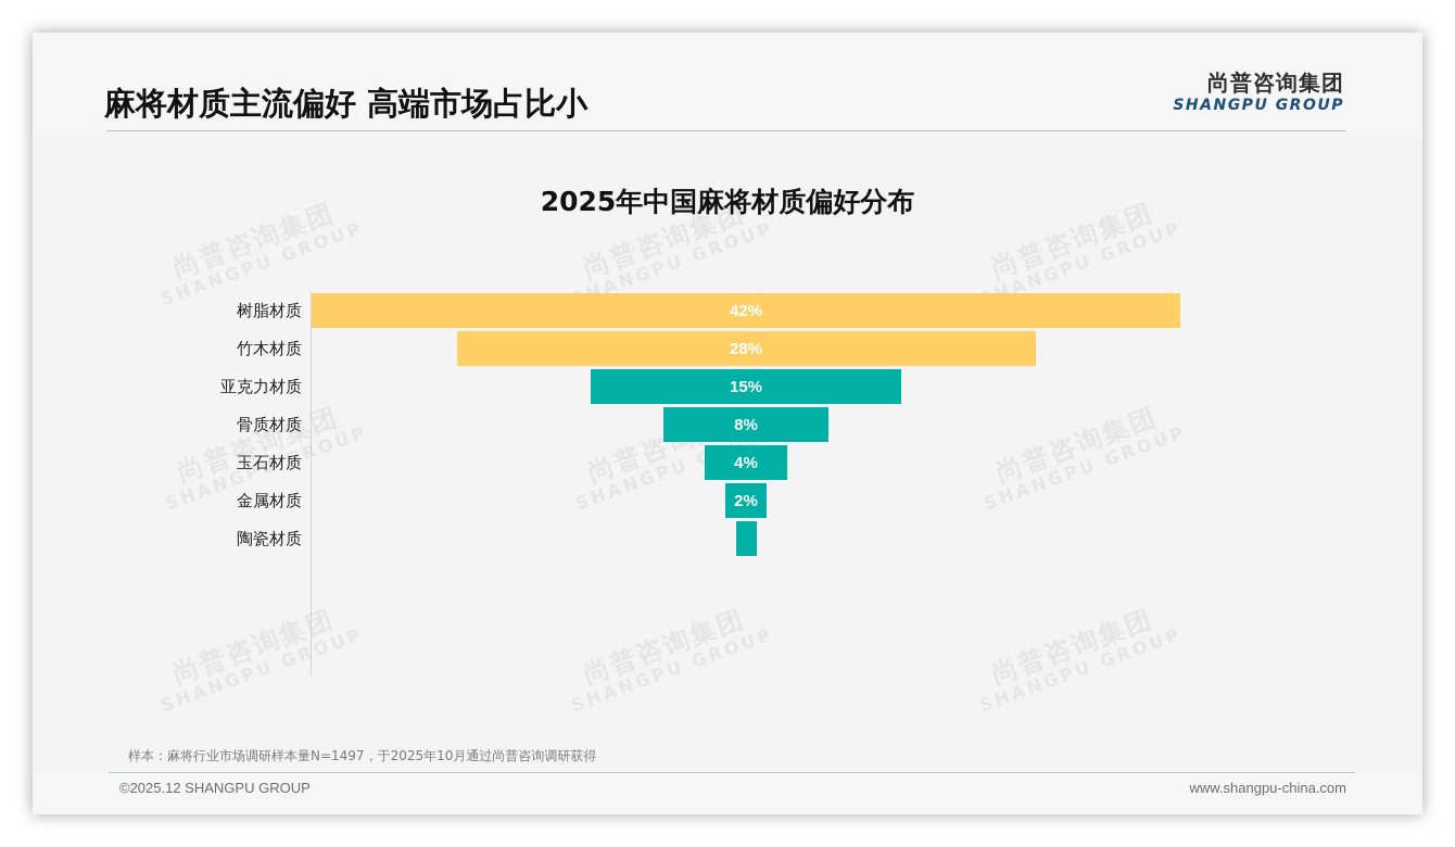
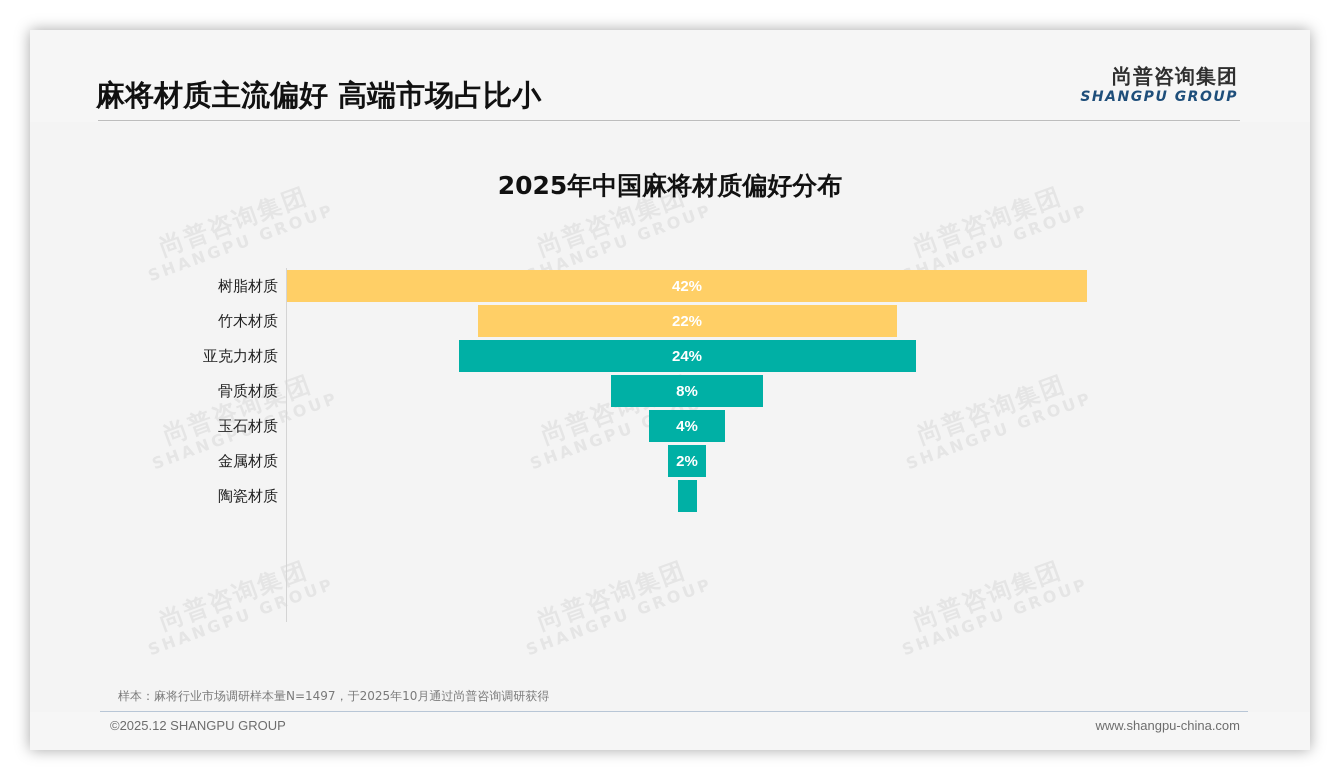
竹木材质: 28% -> 22%
亚克力材质: 15% -> 24%
